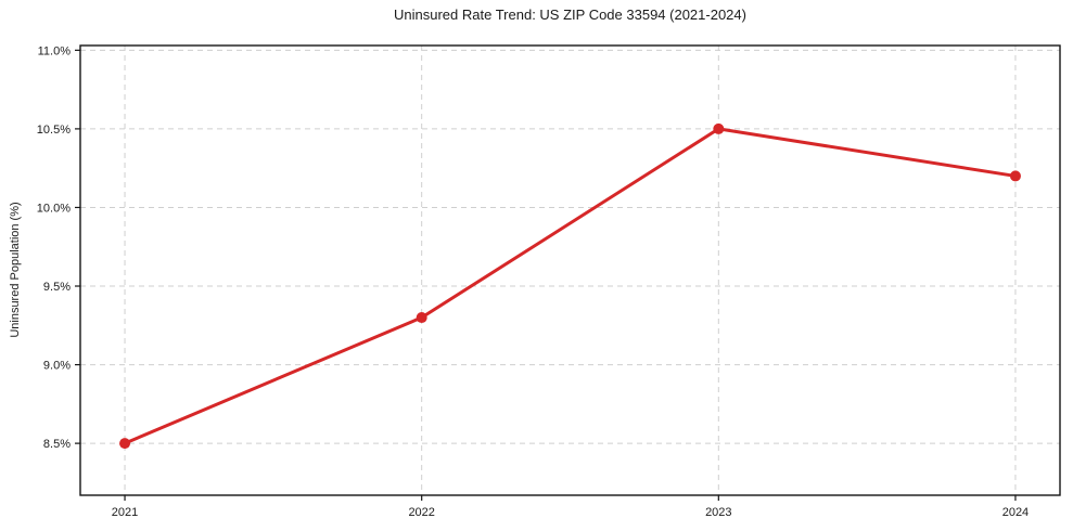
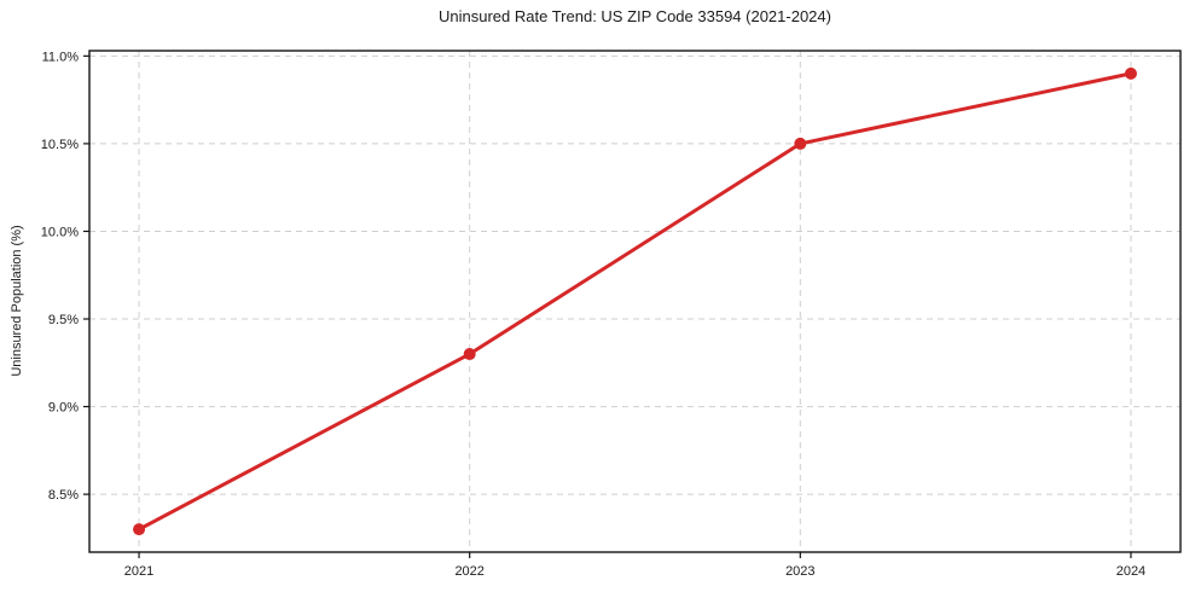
2021: 8.5% -> 8.3%
2024: 10.2% -> 10.9%
